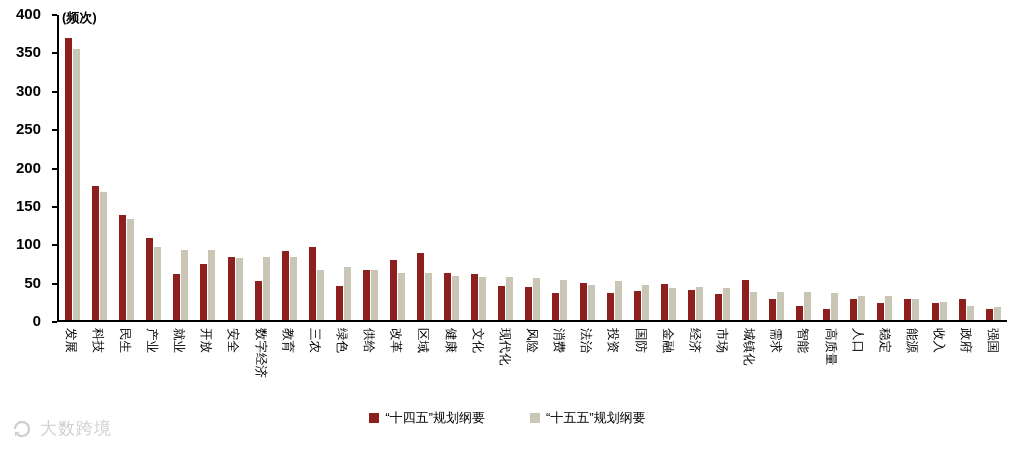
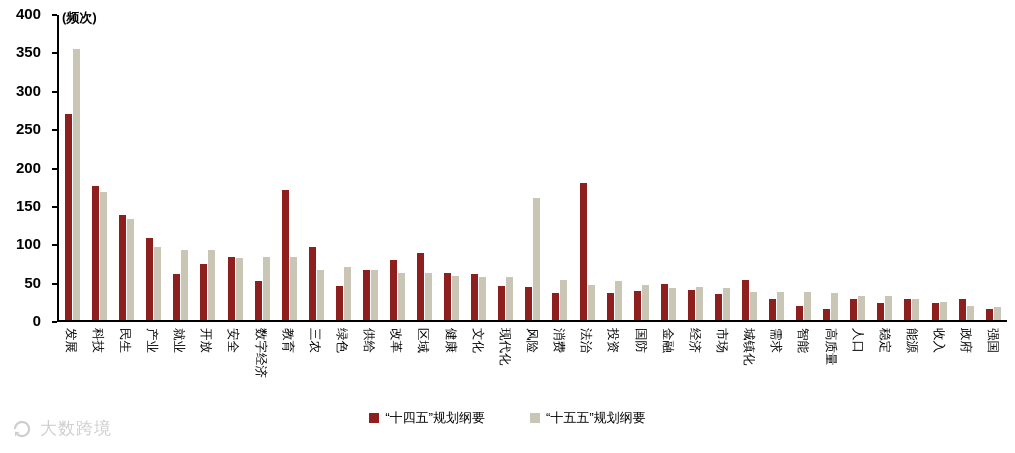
“十四五”规划纲要/发展: 370 -> 270
“十四五”规划纲要/教育: 90 -> 170
“十五五”规划纲要/风险: 60 -> 160
“十四五”规划纲要/法治: 50 -> 180
